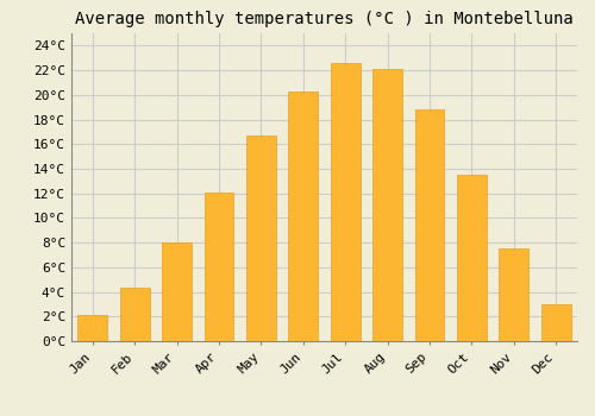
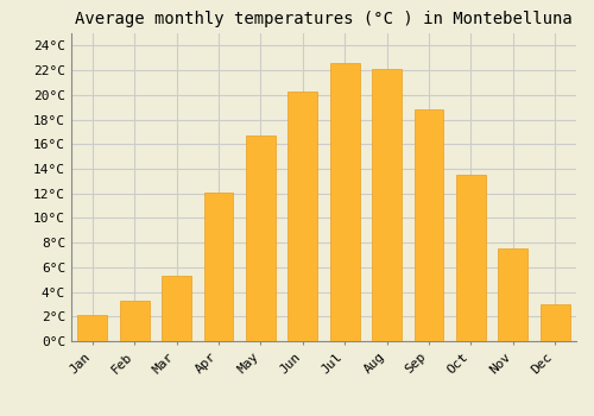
Feb: 4.3°C -> 3.3°C
Mar: 8.0°C -> 5.3°C
